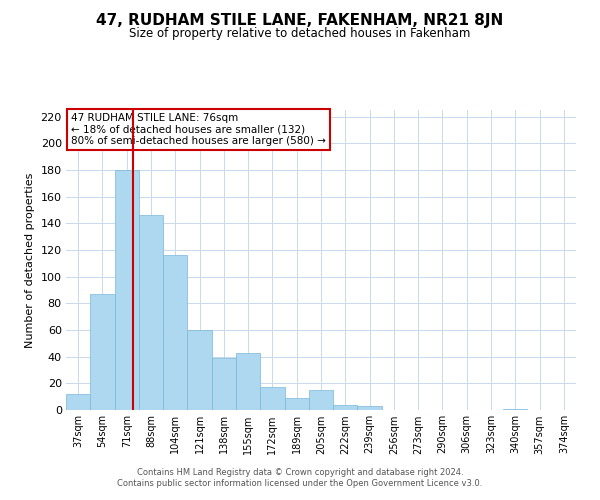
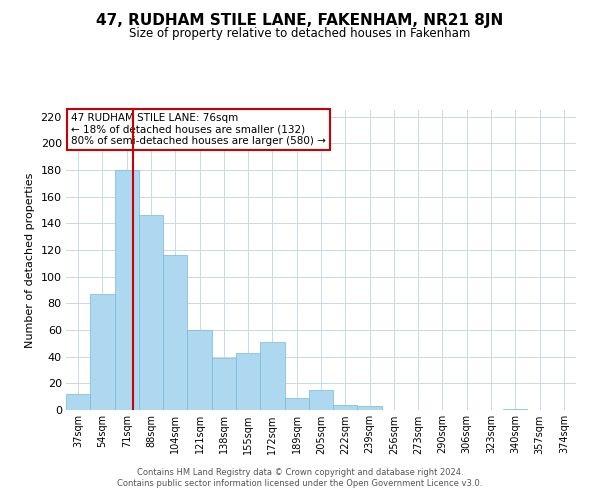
172sqm: 17 -> 51
